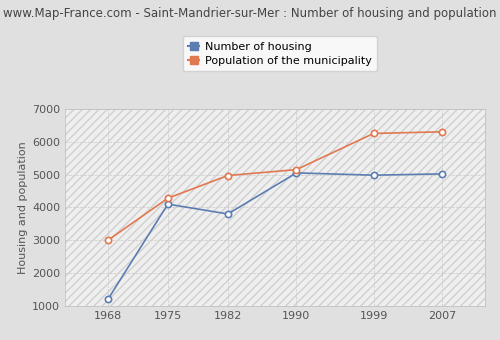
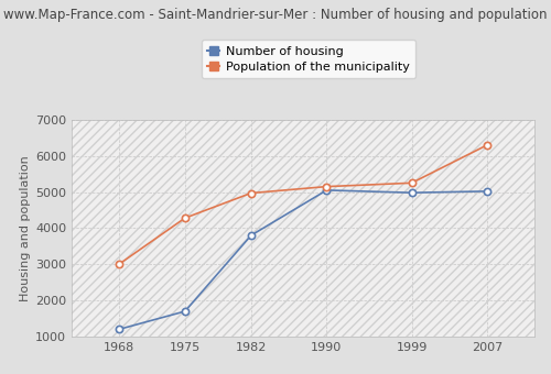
Number of housing/1975: 4100 -> 1700
Population of the municipality/1999: 6250 -> 5250
